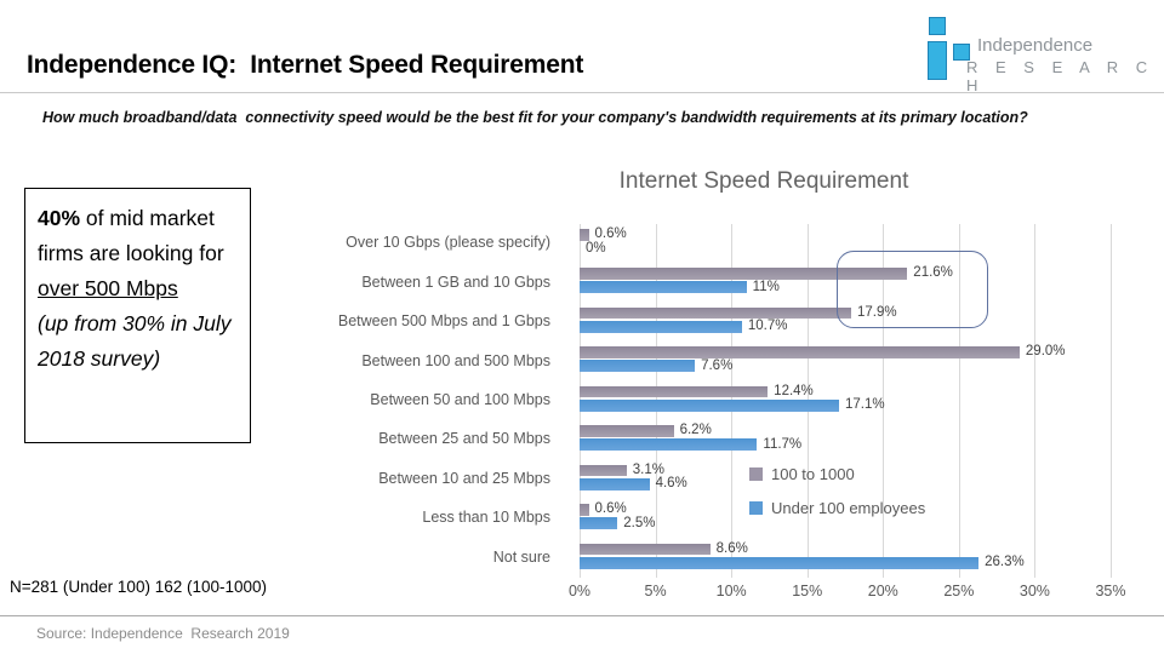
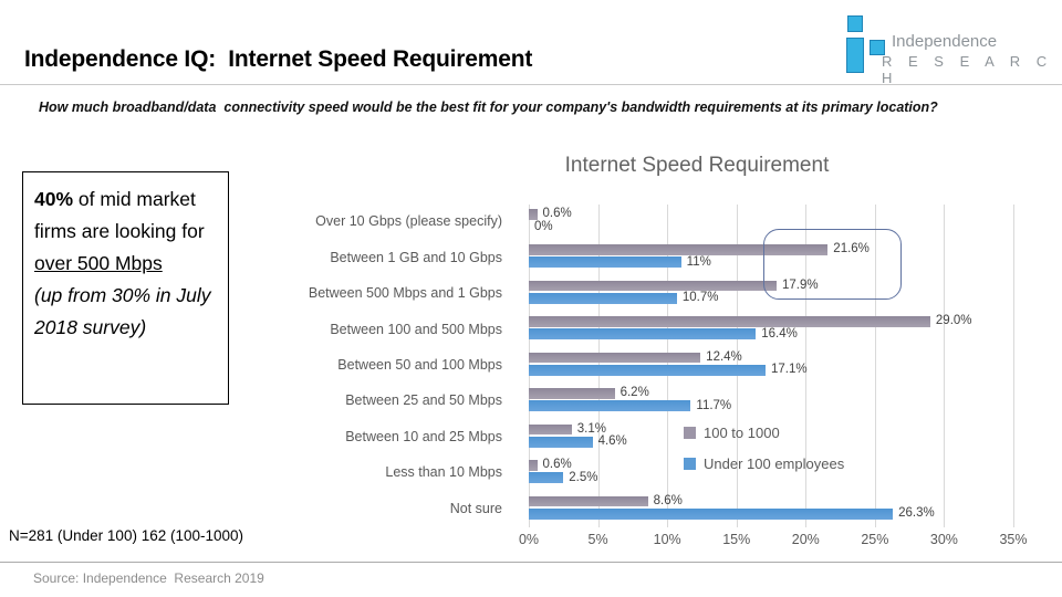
Under 100 employees/Between 100 and 500 Mbps: 7.6% -> 16.4%
